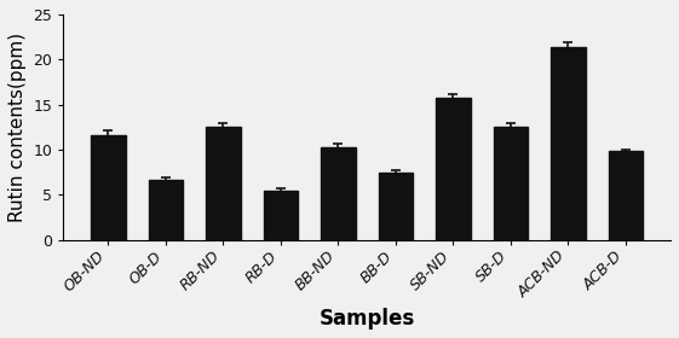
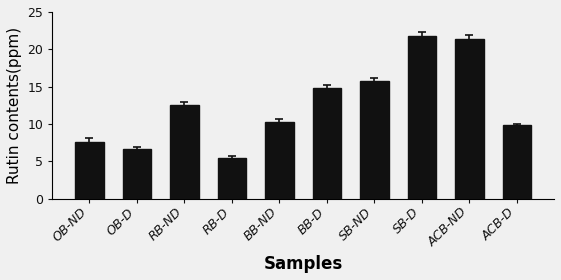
OB-ND: 11.6 -> 7.6
BB-D: 7.4 -> 14.8
SB-D: 12.5 -> 21.8
